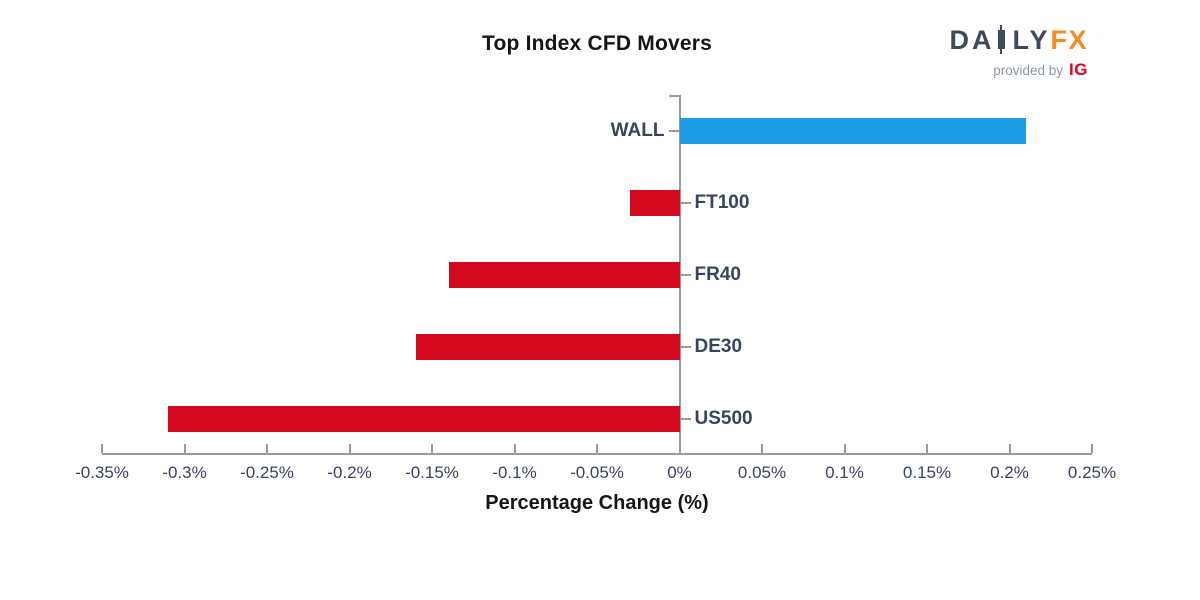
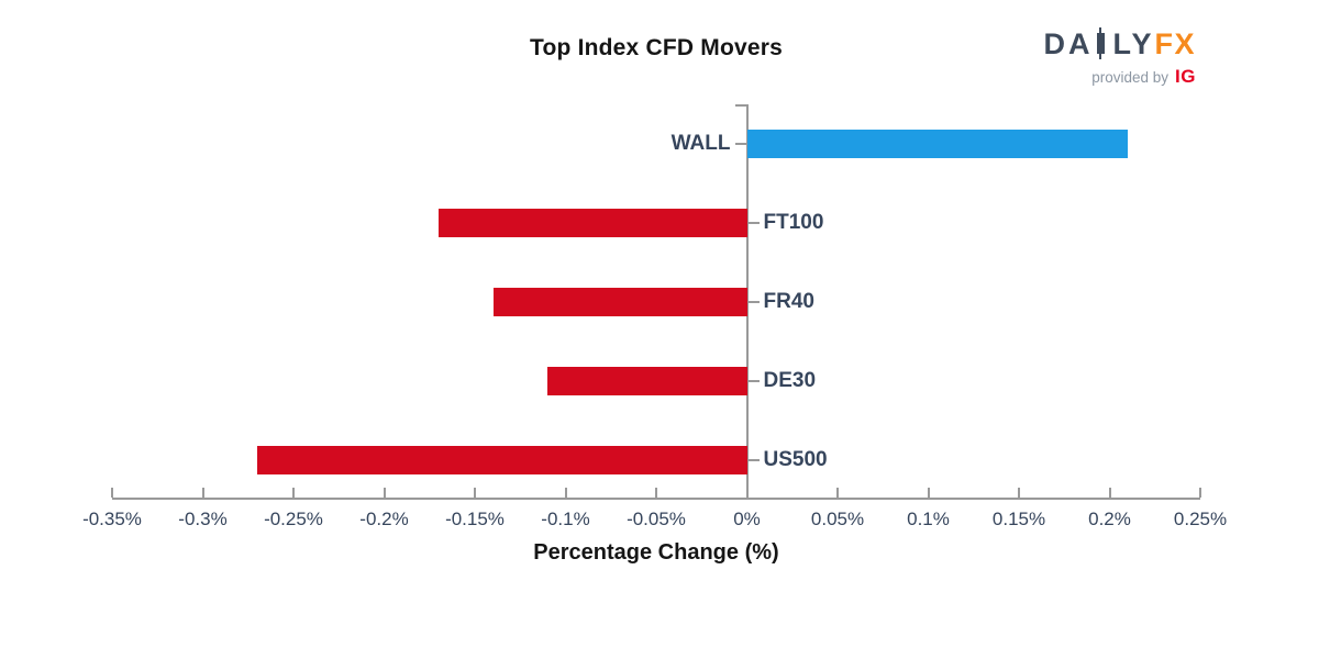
FT100: -0.03% -> -0.17%
DE30: -0.16% -> -0.11%
US500: -0.31% -> -0.27%
